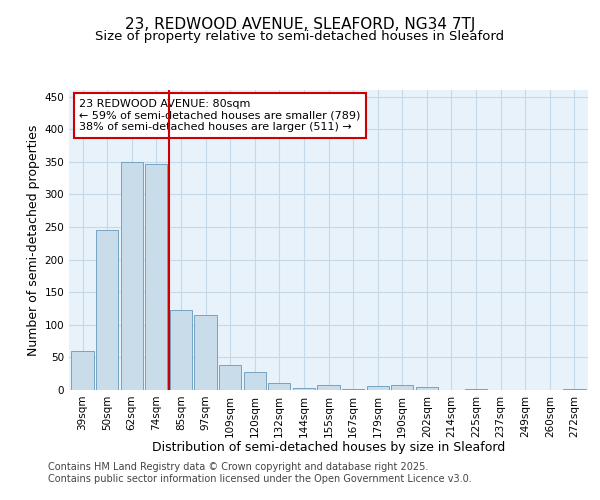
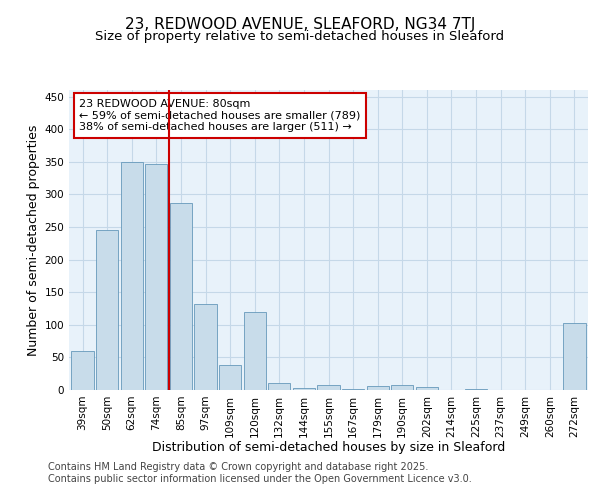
85sqm: 122 -> 286
97sqm: 115 -> 132
120sqm: 28 -> 120
272sqm: 2 -> 102
